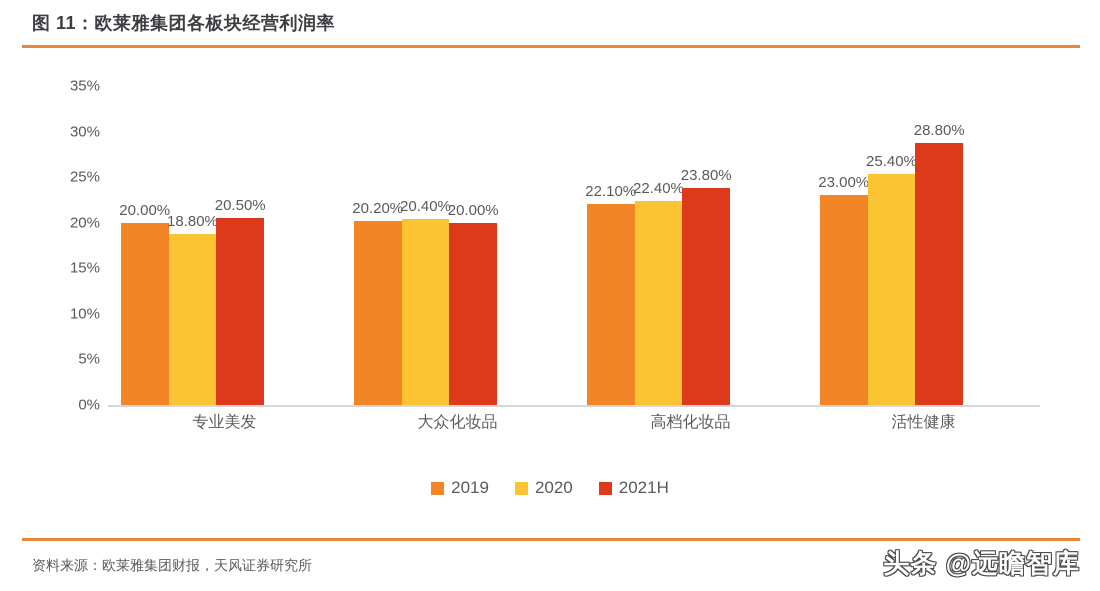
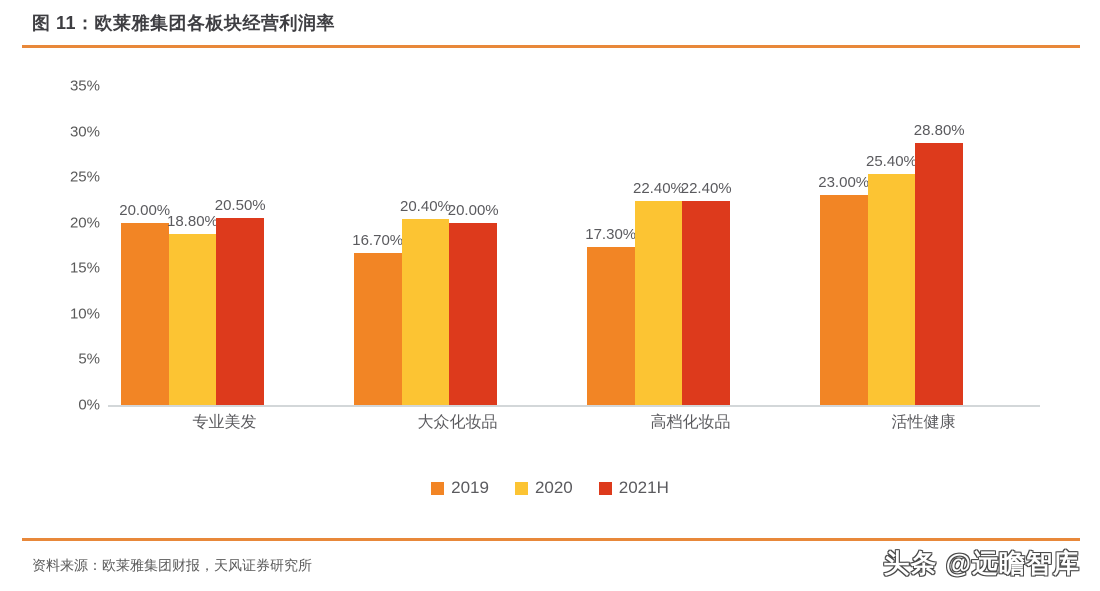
2019/大众化妆品: 20.20% -> 16.70%
2019/高档化妆品: 22.10% -> 17.30%
2021H/高档化妆品: 23.80% -> 22.40%
